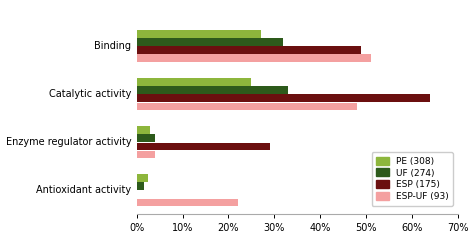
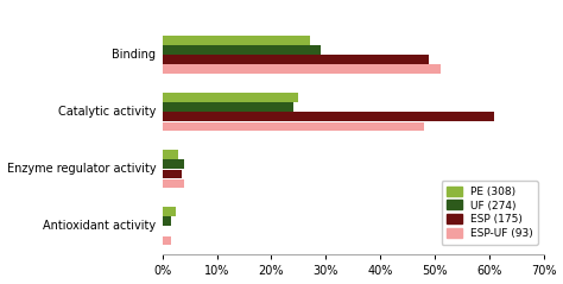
UF (274)/Binding: 32.0% -> 29.0%
UF (274)/Catalytic activity: 33.0% -> 24.0%
ESP (175)/Catalytic activity: 64.0% -> 61.0%
ESP (175)/Enzyme regulator activity: 29.0% -> 3.5%
ESP-UF (93)/Antioxidant activity: 22.0% -> 1.5%
